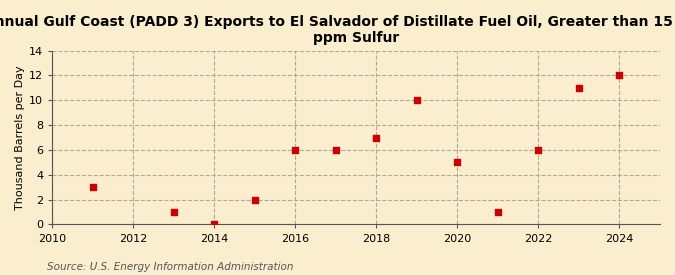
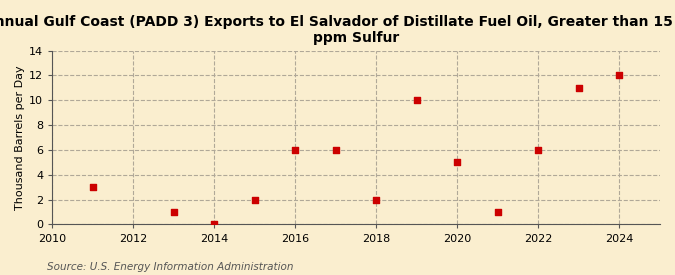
2018: 7 -> 2
